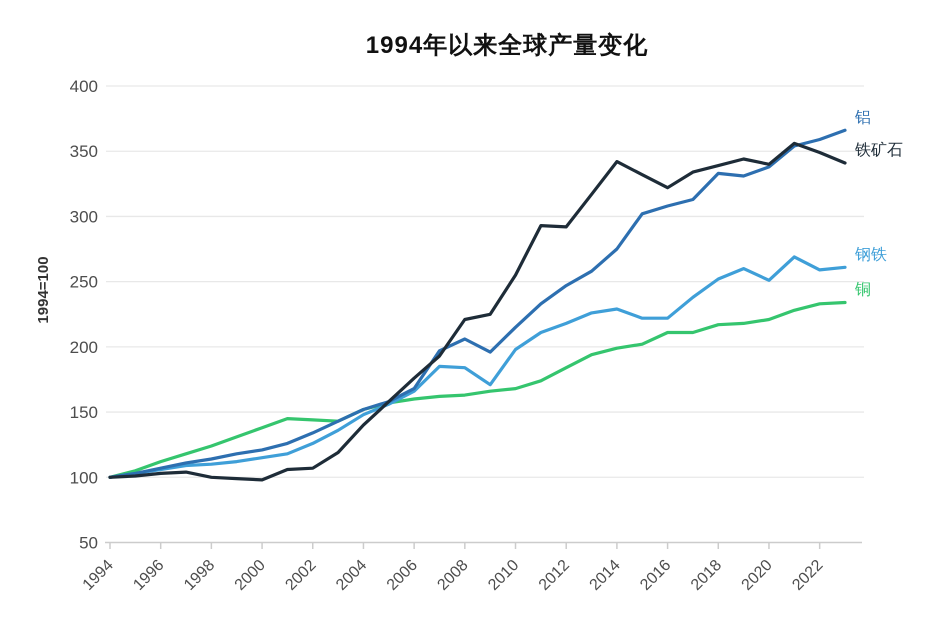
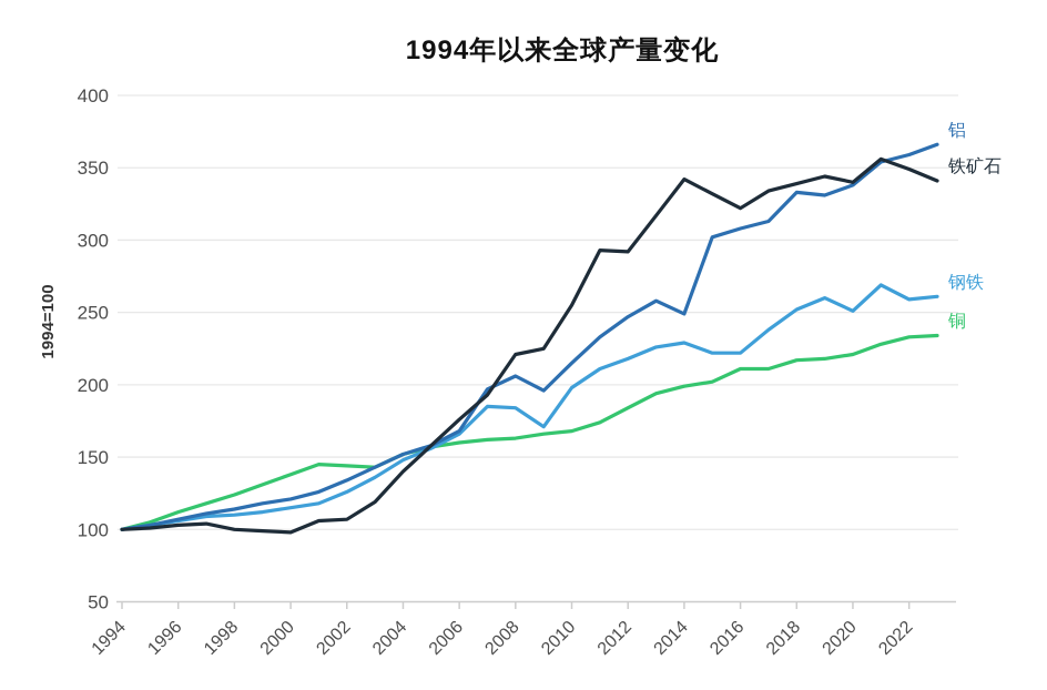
铝/2014: 275 -> 249
